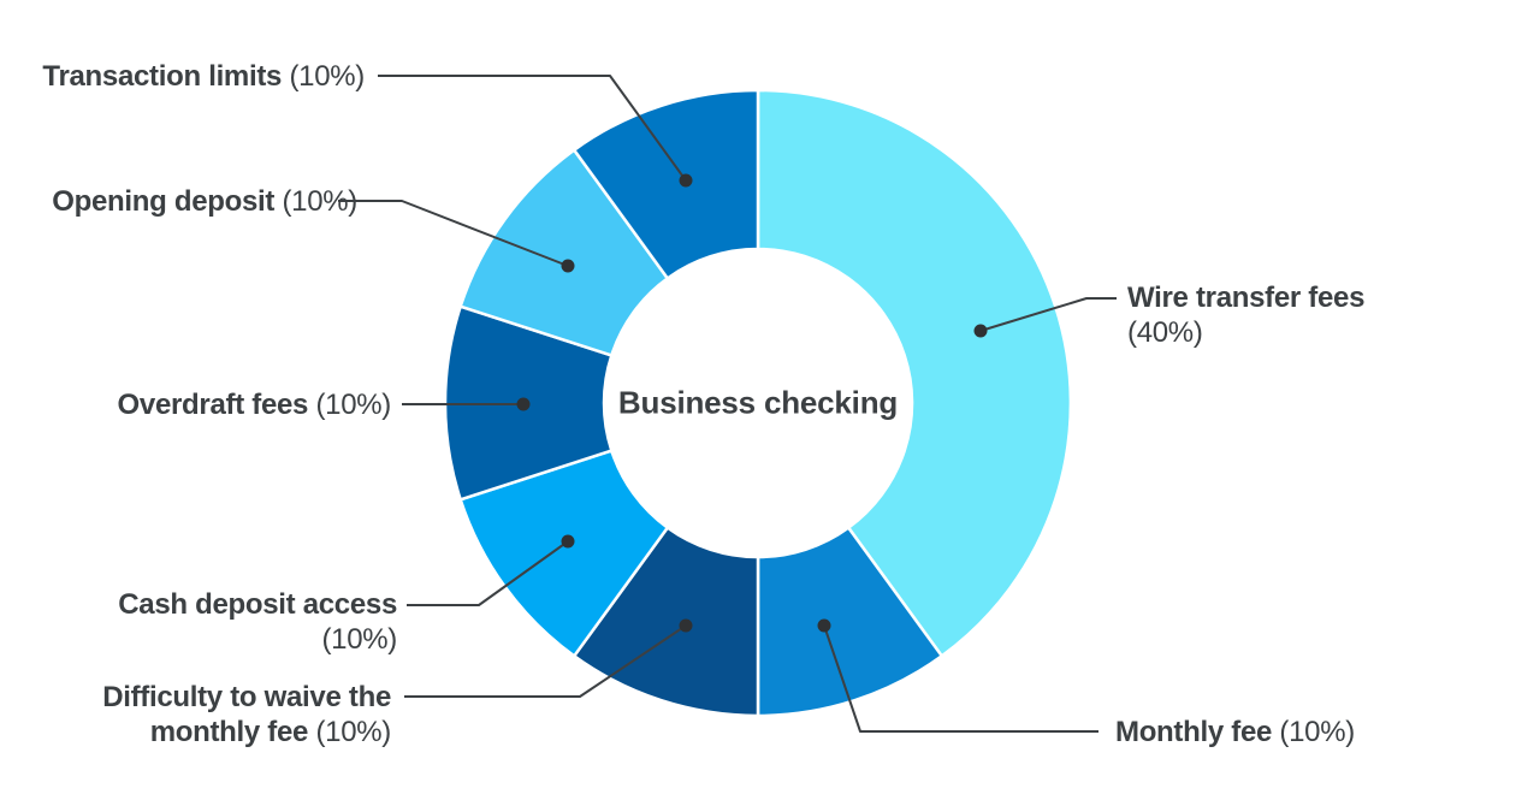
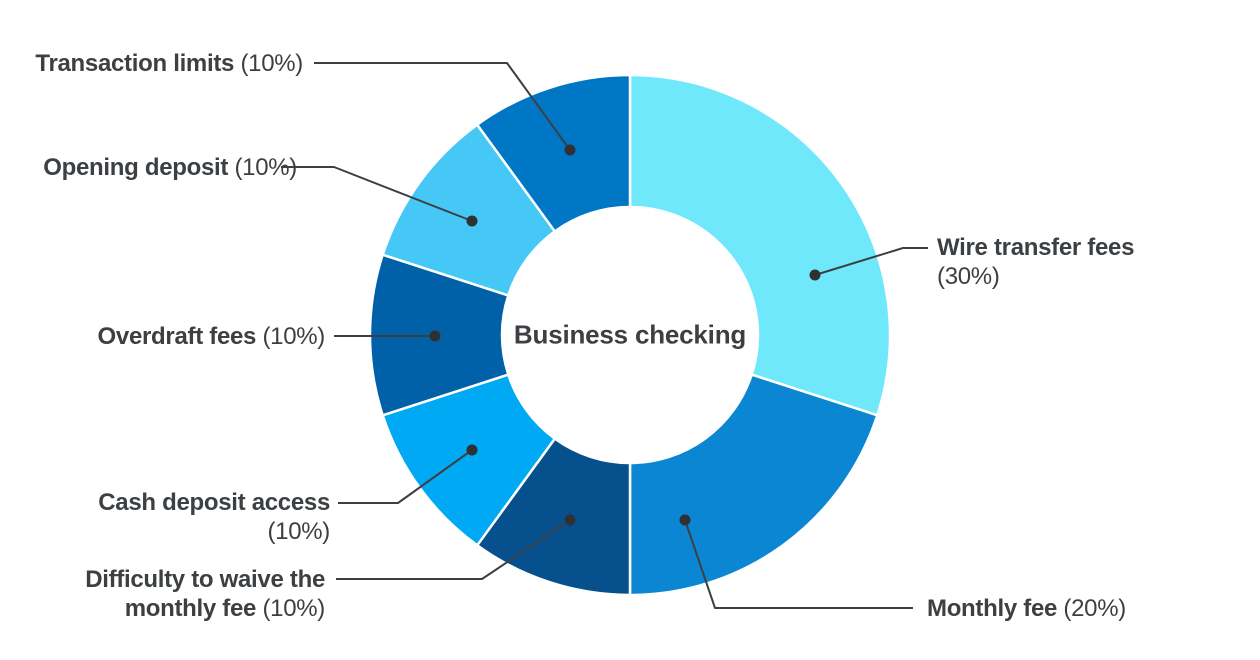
Wire transfer fees: 40% -> 30%
Monthly fee: 10% -> 20%
